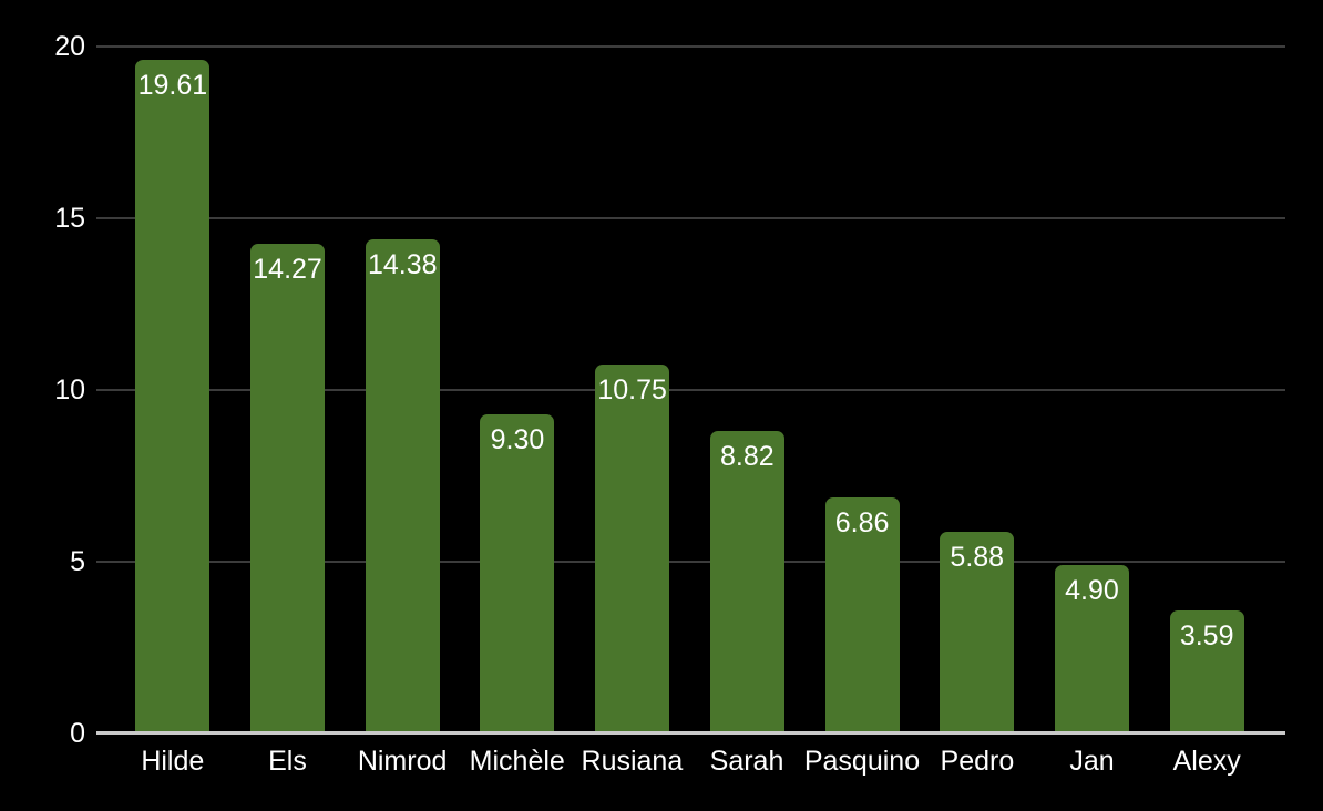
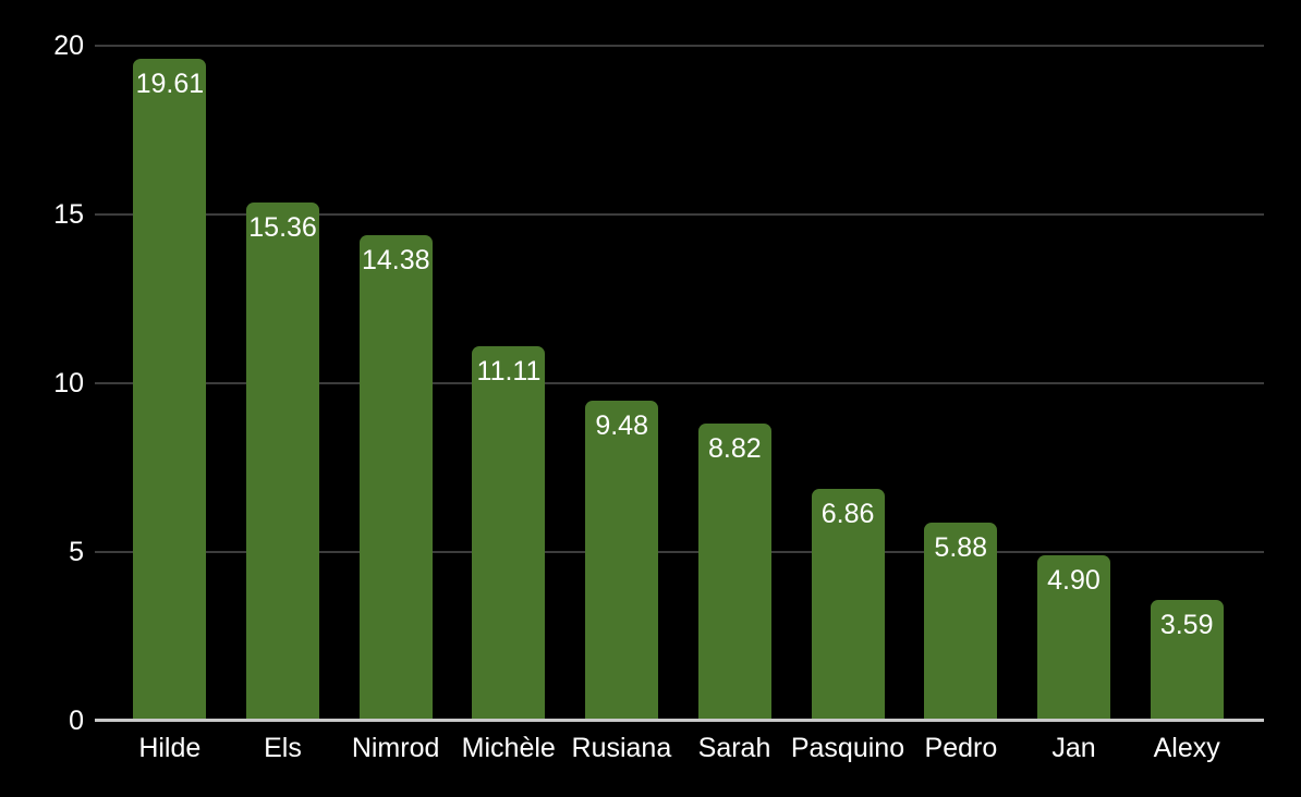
Els: 14.27 -> 15.36
Michèle: 9.30 -> 11.11
Rusiana: 10.75 -> 9.48
